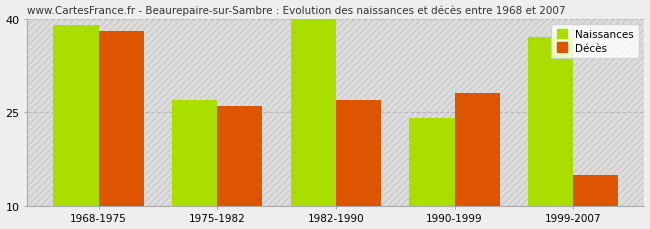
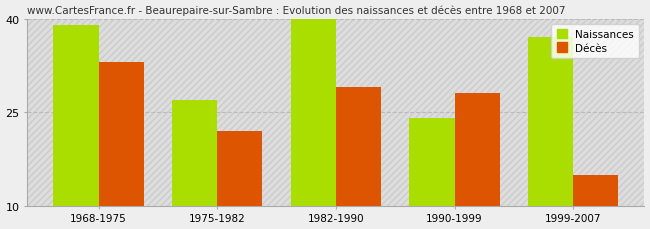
Décès/1968-1975: 38 -> 33
Décès/1975-1982: 26 -> 22
Décès/1982-1990: 27 -> 29
